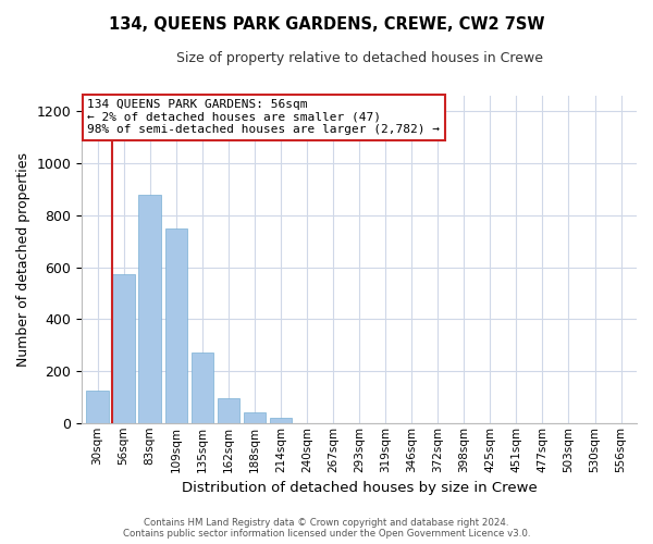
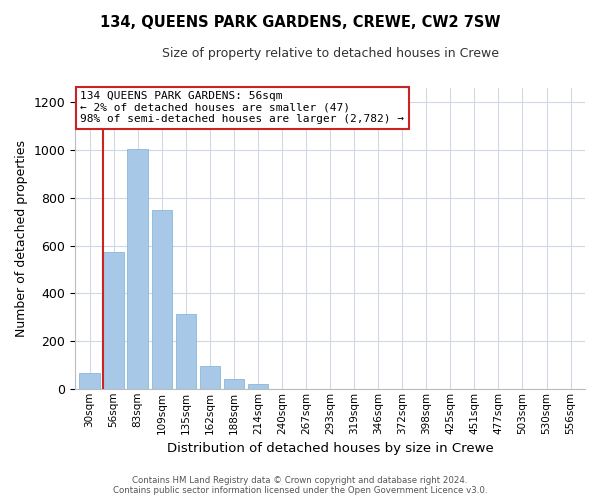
30sqm: 125 -> 65
83sqm: 880 -> 1005
135sqm: 270 -> 315
